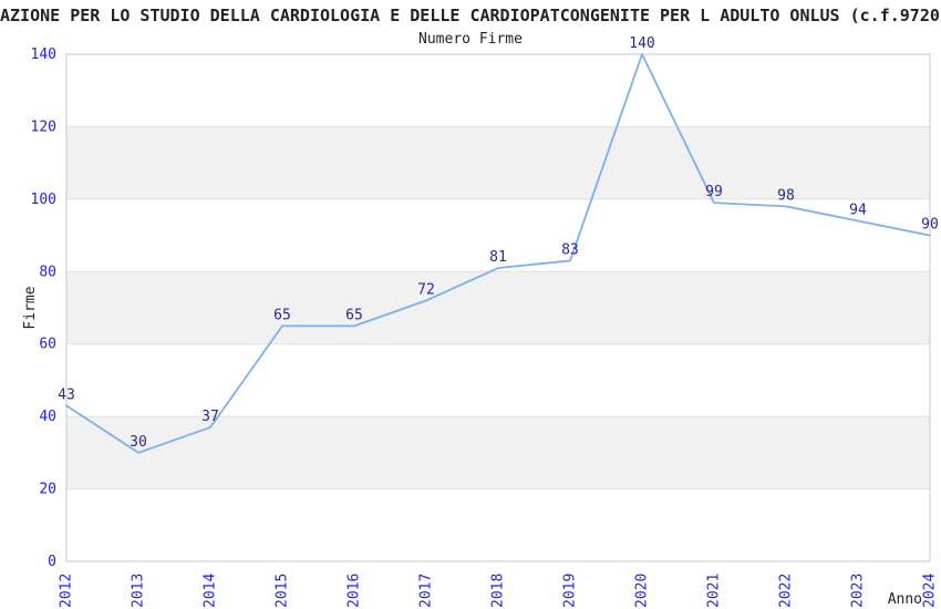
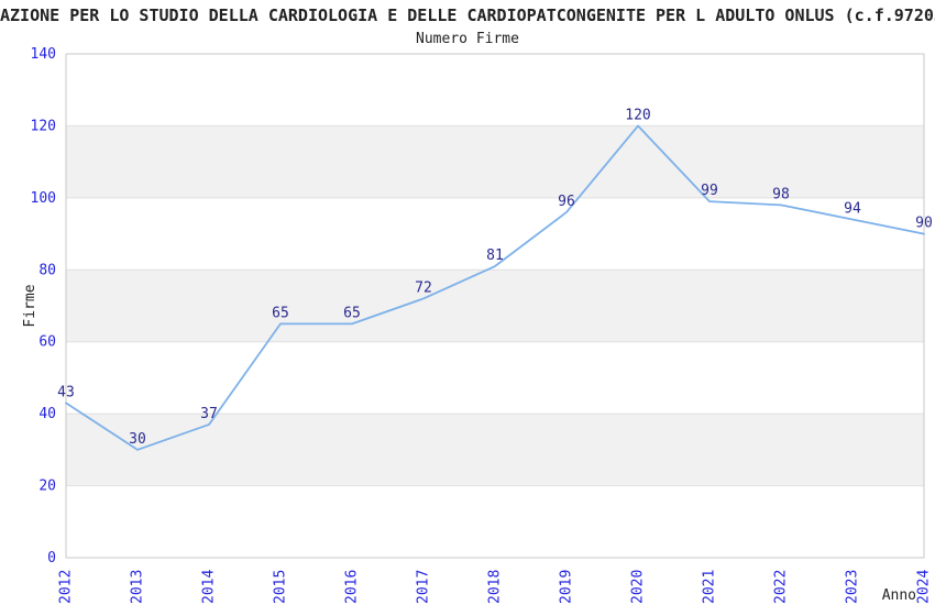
2019: 83 -> 96
2020: 140 -> 120
